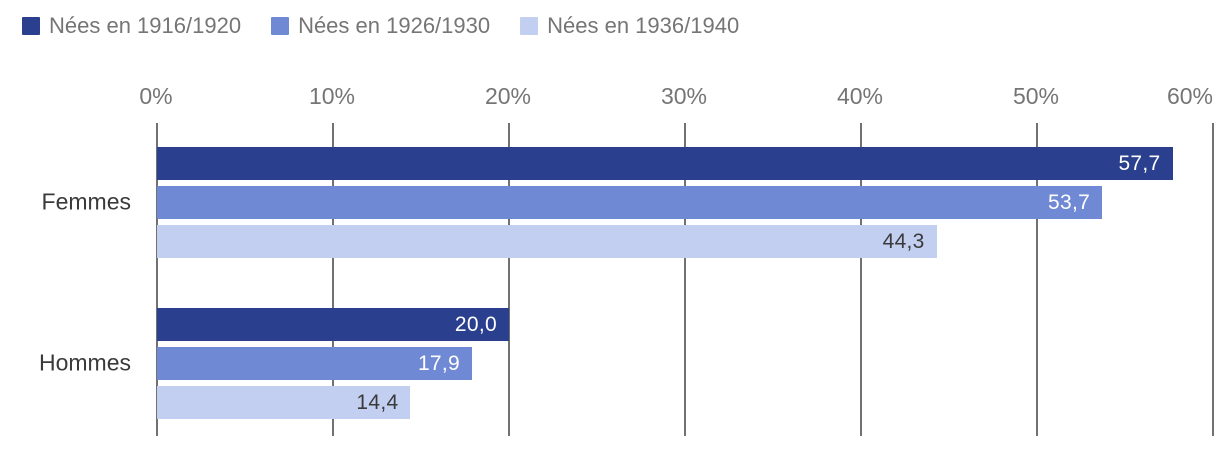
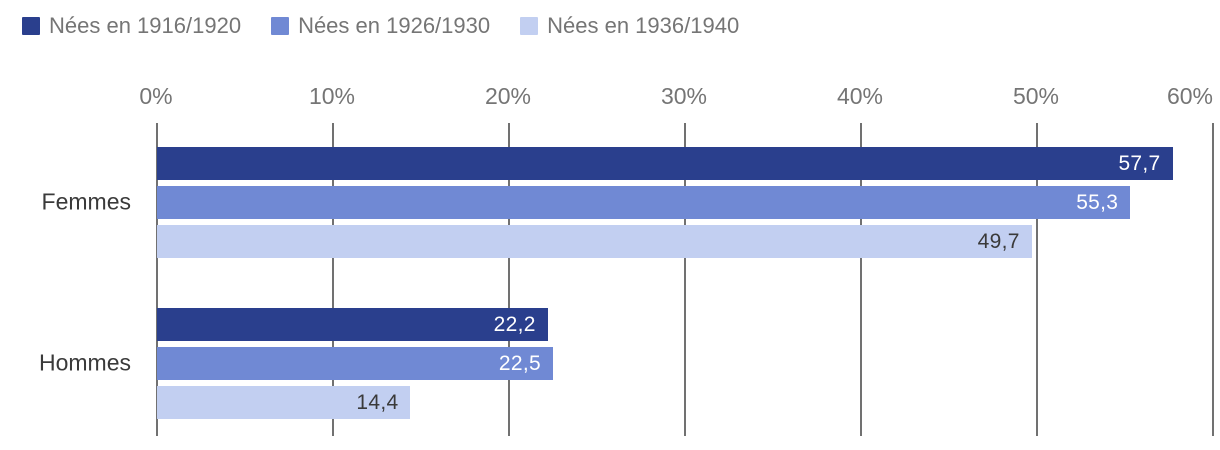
Nées en 1926/1930/Femmes: 53,7 -> 55,3
Nées en 1936/1940/Femmes: 44,3 -> 49,7
Nées en 1916/1920/Hommes: 20,0 -> 22,2
Nées en 1926/1930/Hommes: 17,9 -> 22,5
